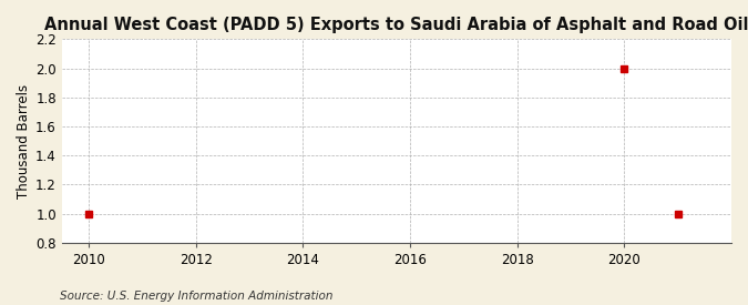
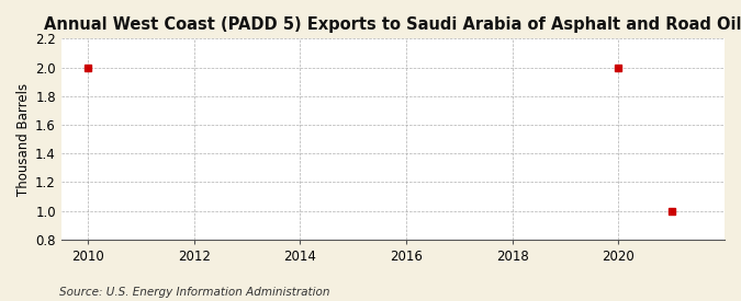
2010: 1 -> 2
